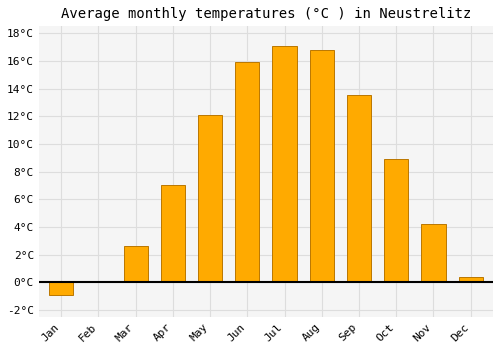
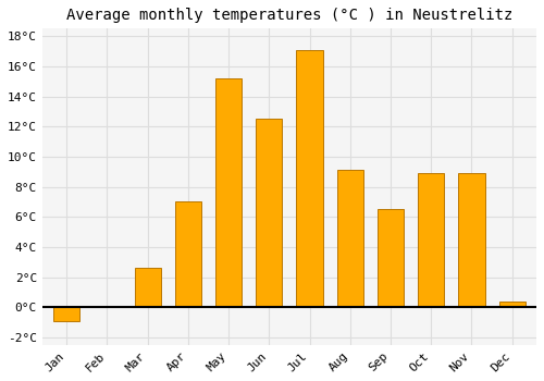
May: 12.1°C -> 15.2°C
Jun: 15.9°C -> 12.5°C
Aug: 16.8°C -> 9.1°C
Sep: 13.5°C -> 6.5°C
Nov: 4.2°C -> 8.9°C
